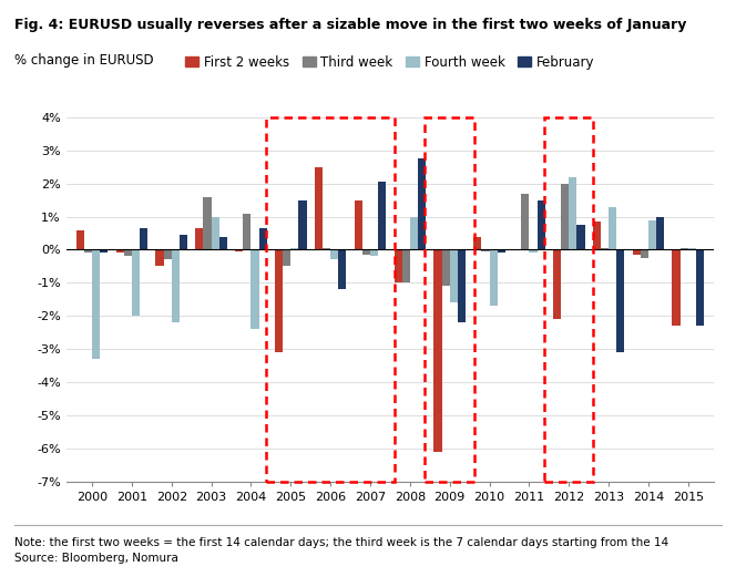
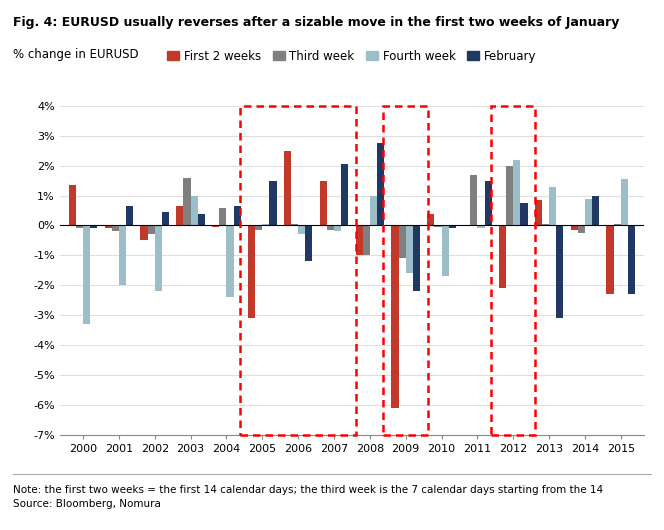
First 2 weeks/2000: 0.60% -> 1.35%
Third week/2004: 1.10% -> 0.60%
Third week/2005: -0.50% -> -0.15%
Fourth week/2015: 0.05% -> 1.55%
